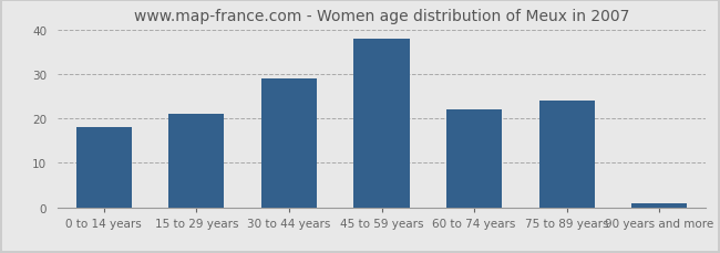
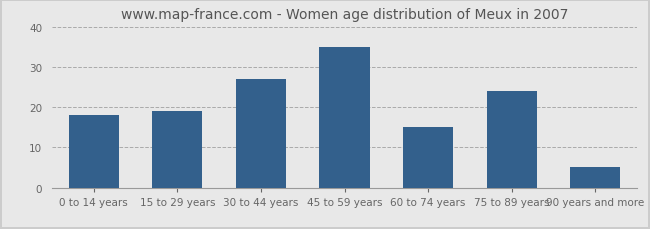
15 to 29 years: 21 -> 19
30 to 44 years: 29 -> 27
45 to 59 years: 38 -> 35
60 to 74 years: 22 -> 15
90 years and more: 1 -> 5
